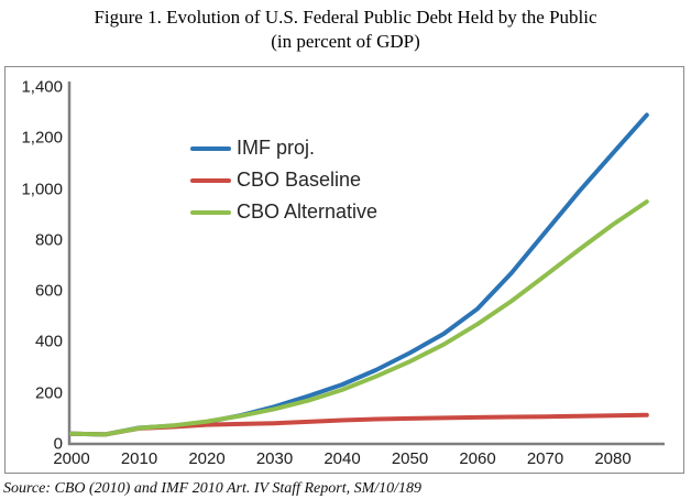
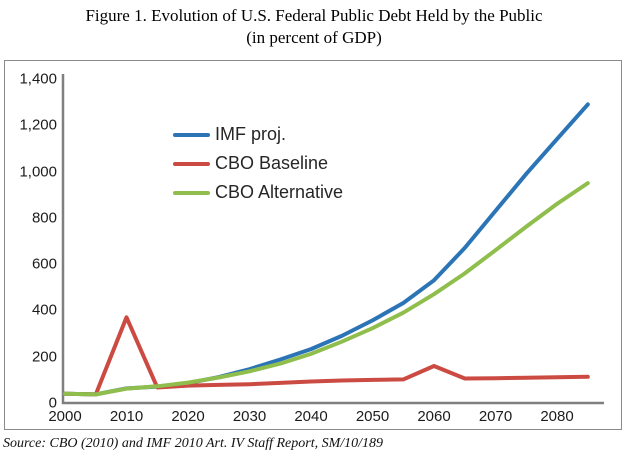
CBO Baseline/2010: 60 -> 370
CBO Baseline/2060: 100 -> 160
